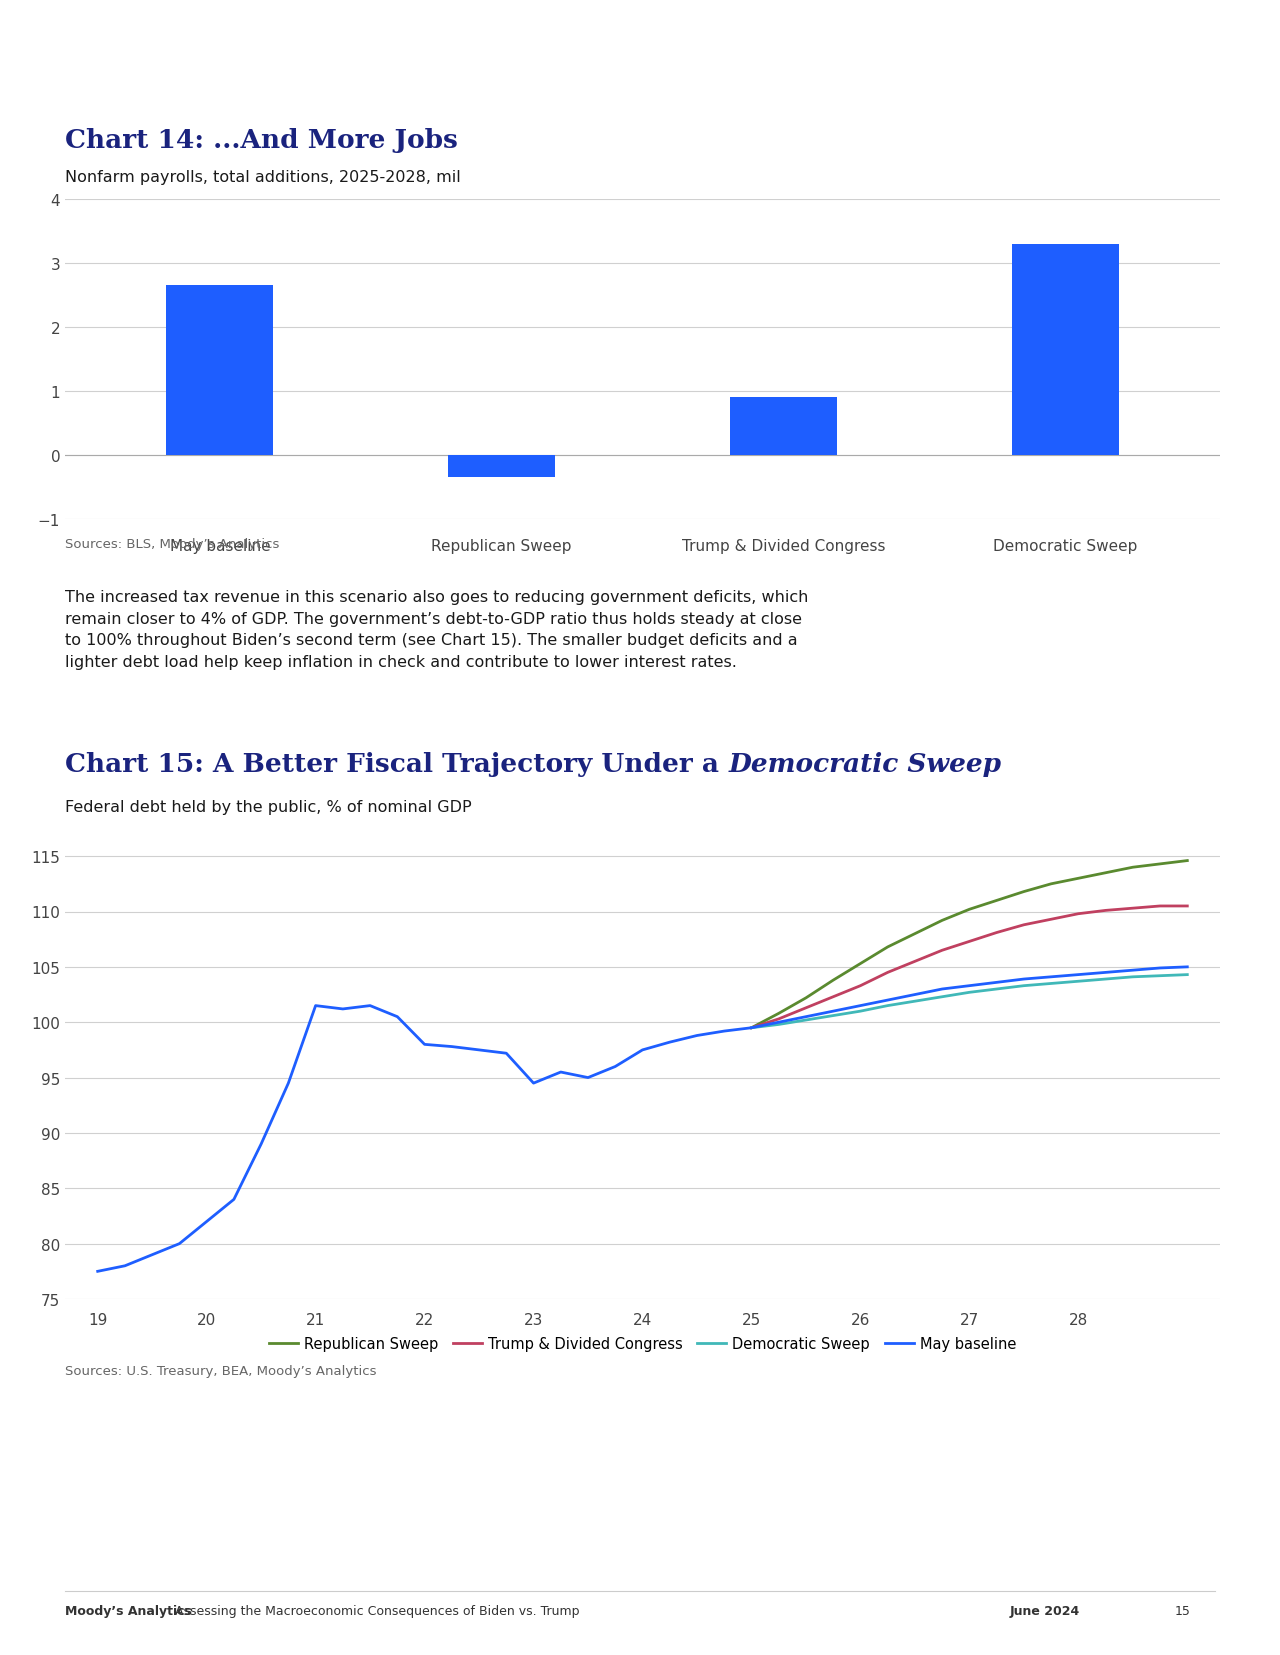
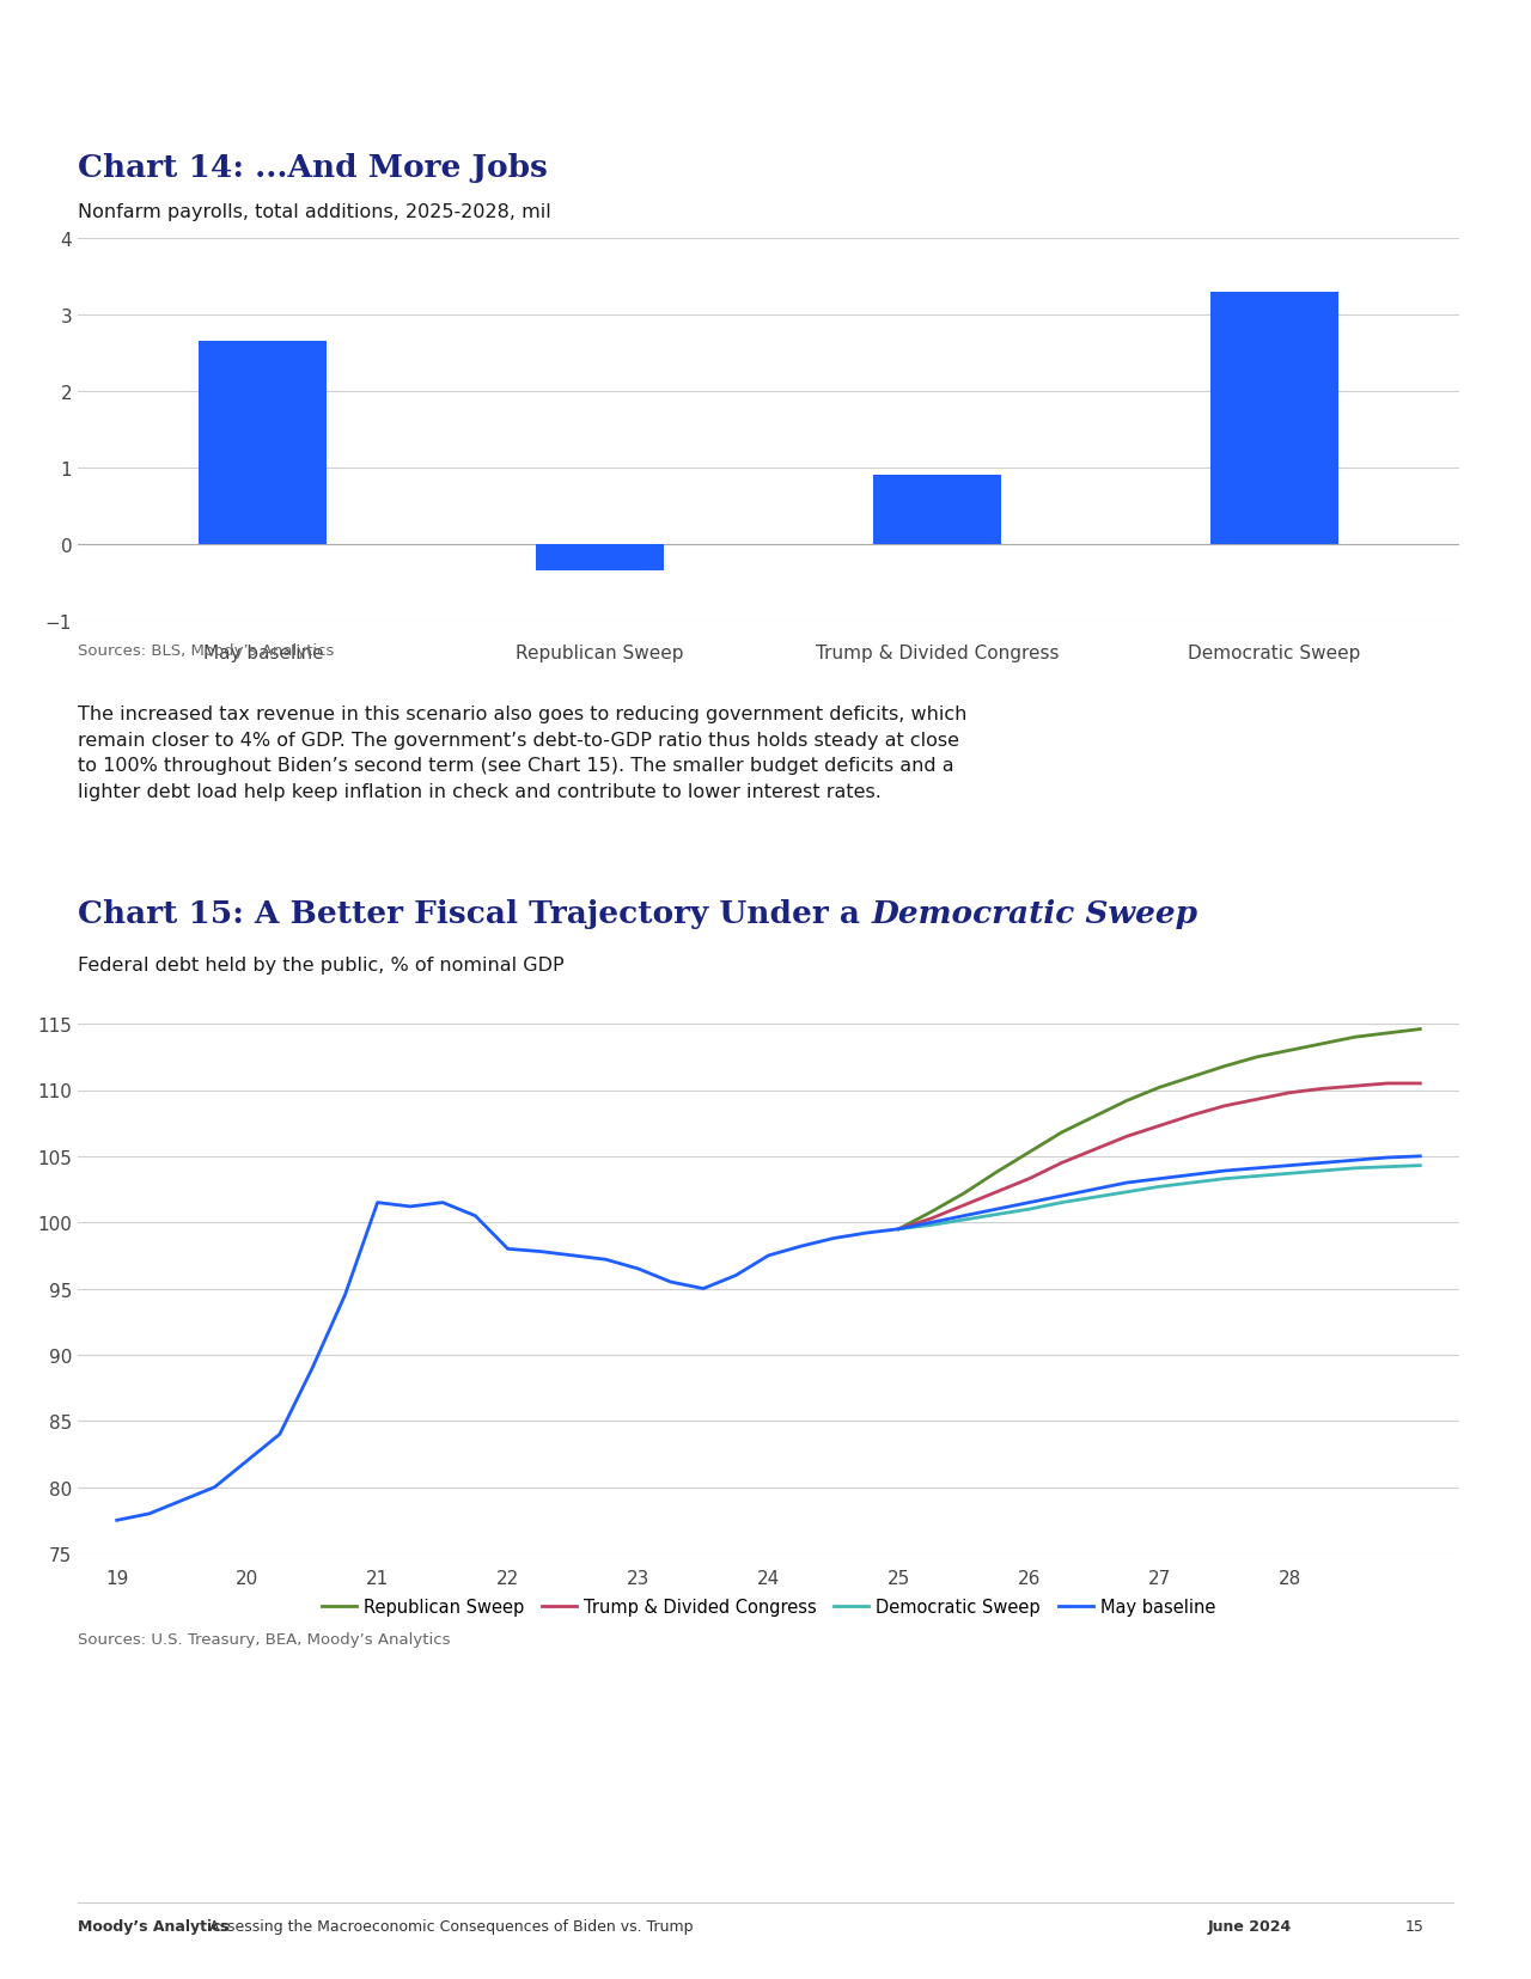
May baseline/23: 94.5 -> 96.5
